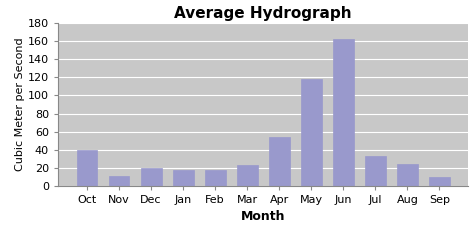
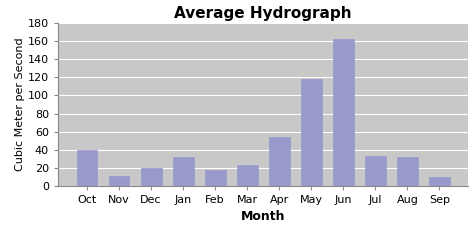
Jan: 18 -> 32
Aug: 24 -> 32
